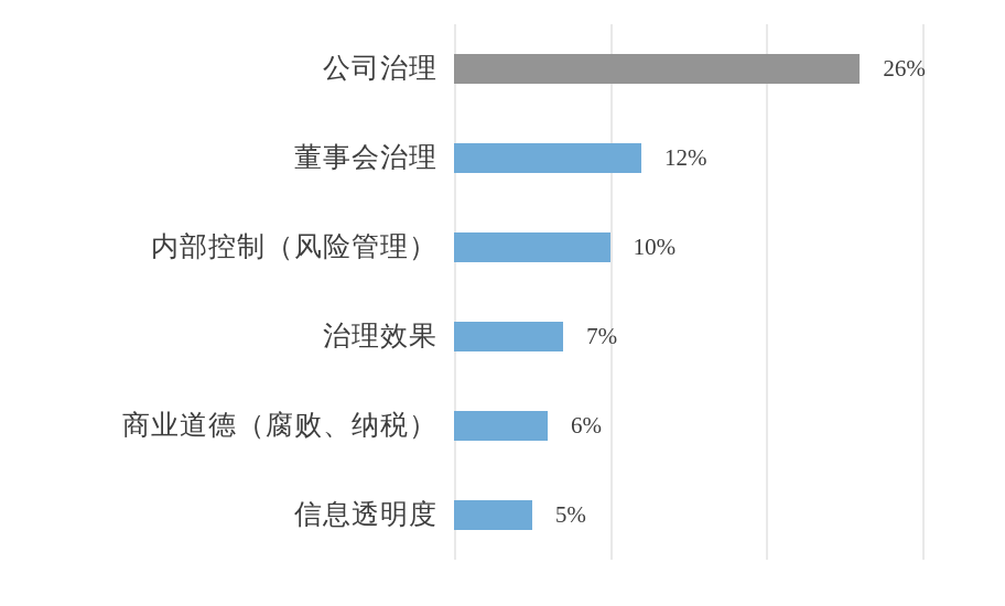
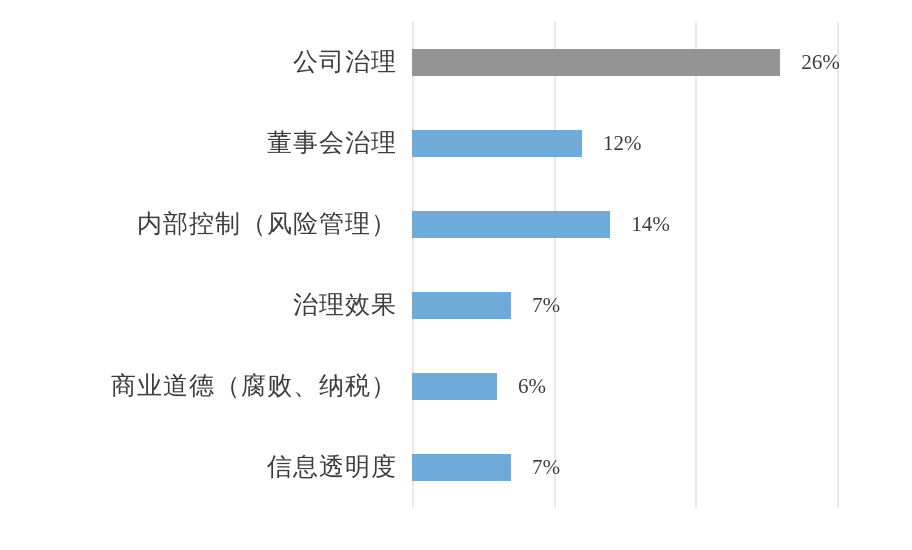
内部控制（风险管理）: 10% -> 14%
信息透明度: 5% -> 7%
